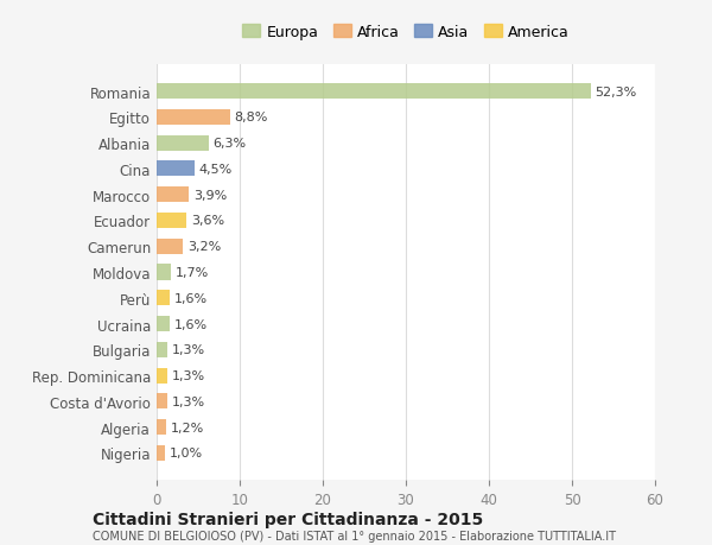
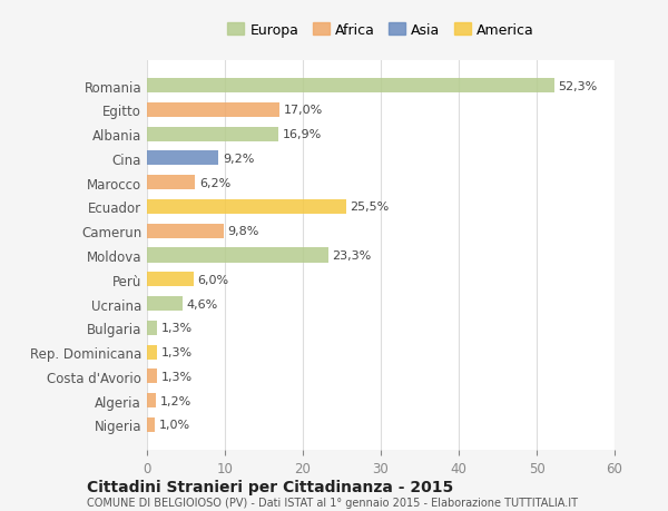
Egitto: 8,8% -> 17,0%
Albania: 6,3% -> 16,9%
Cina: 4,5% -> 9,2%
Marocco: 3,9% -> 6,2%
Ecuador: 3,6% -> 25,5%
Camerun: 3,2% -> 9,8%
Moldova: 1,7% -> 23,3%
Perù: 1,6% -> 6,0%
Ucraina: 1,6% -> 4,6%
